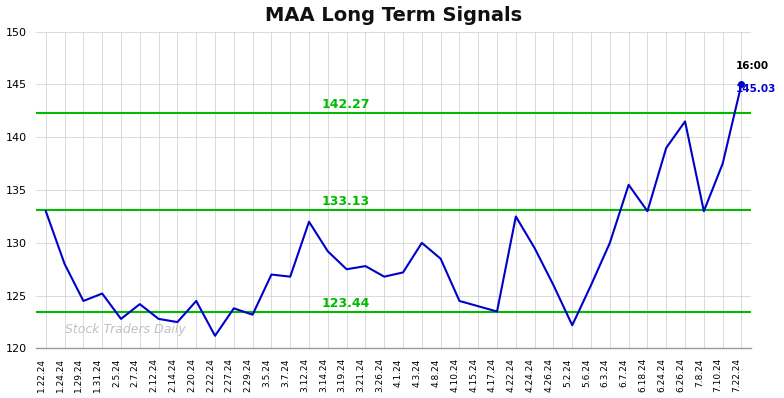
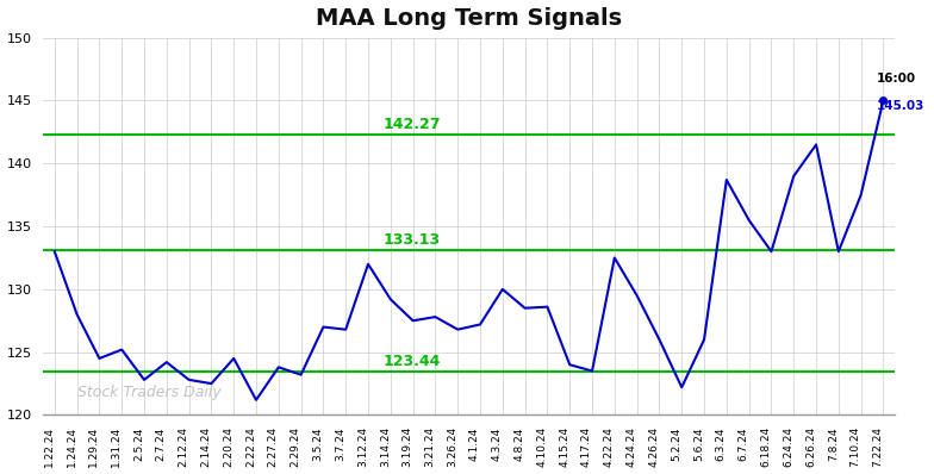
4.10.24: 124.5 -> 128.6
6.3.24: 130.0 -> 138.7
